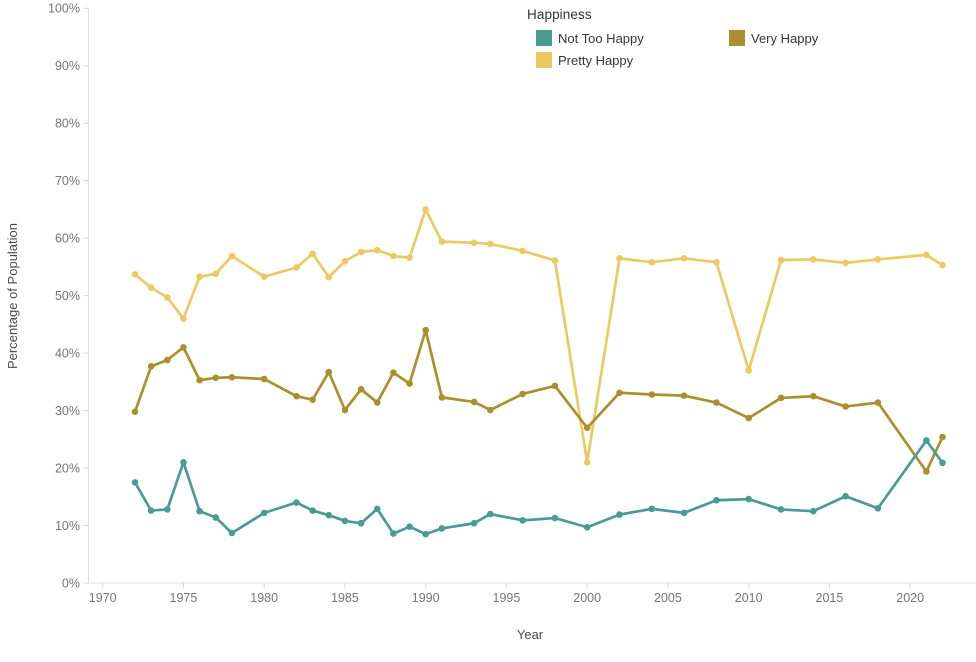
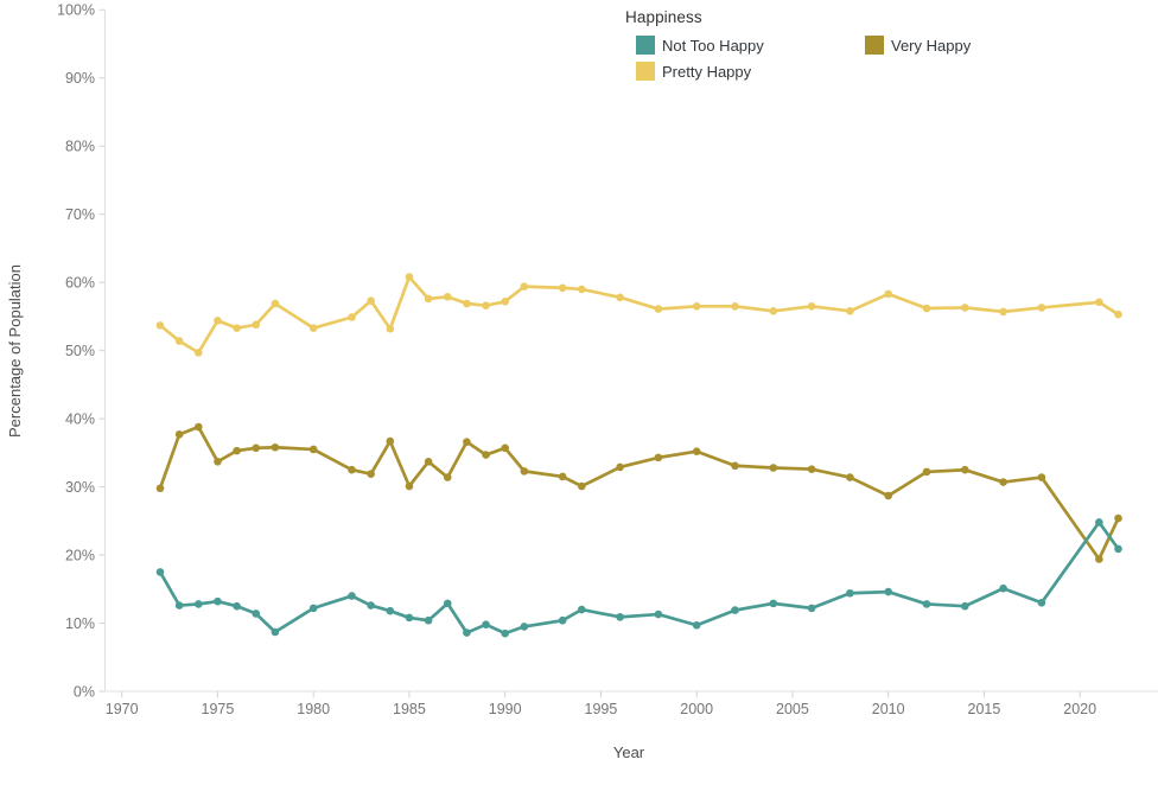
Not Too Happy/1975: 21% -> 13%
Very Happy/1975: 41% -> 34%
Pretty Happy/1975: 46% -> 54%
Pretty Happy/1985: 56% -> 61%
Very Happy/1990: 44% -> 36%
Pretty Happy/1990: 65% -> 57%
Very Happy/2000: 27% -> 35%
Pretty Happy/2000: 21% -> 56%
Pretty Happy/2010: 37% -> 58%
